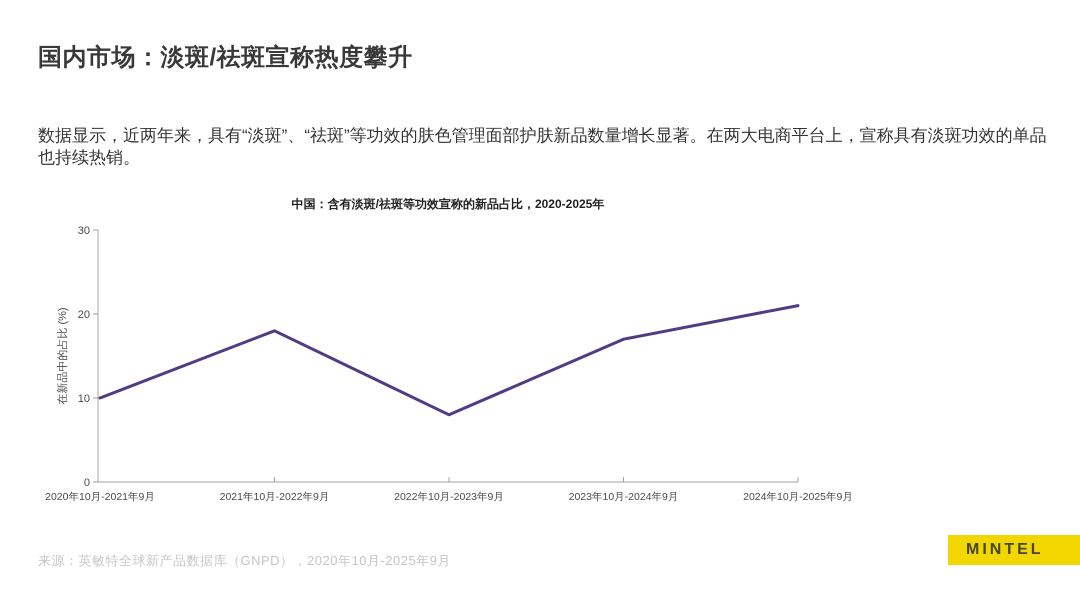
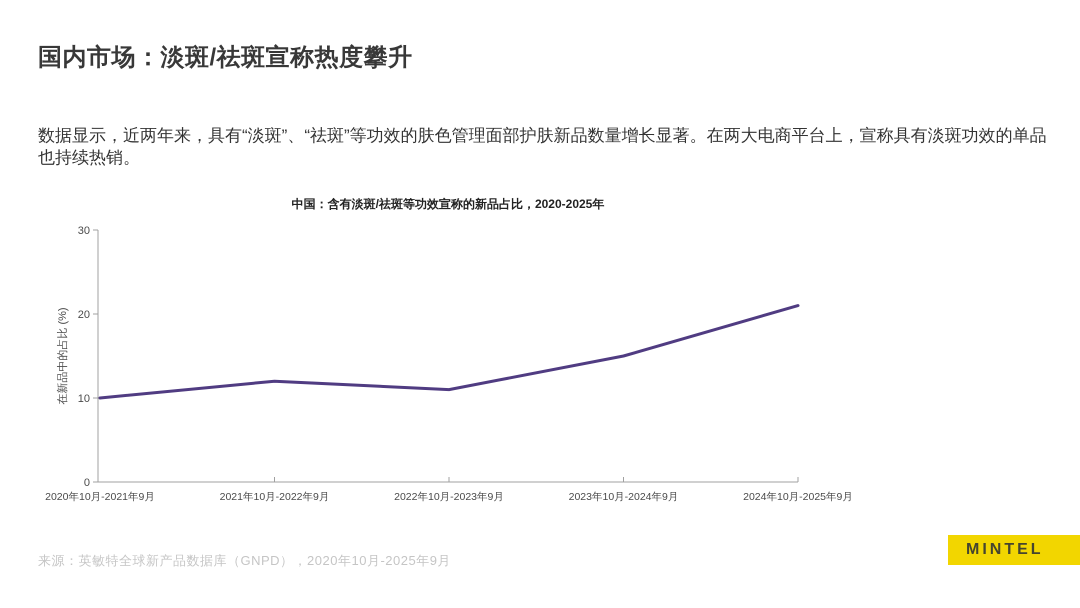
2021年10月-2022年9月: 18 -> 12
2022年10月-2023年9月: 8 -> 11
2023年10月-2024年9月: 17 -> 15
